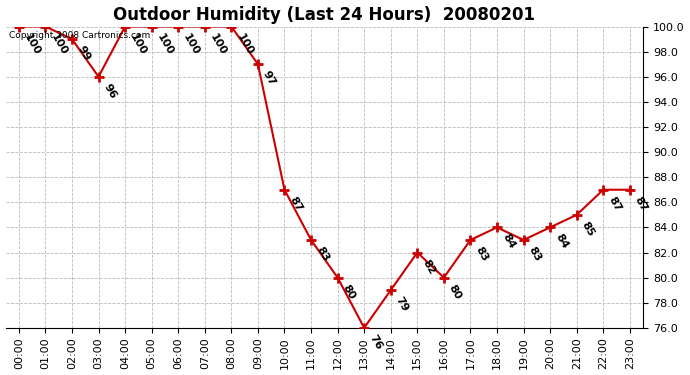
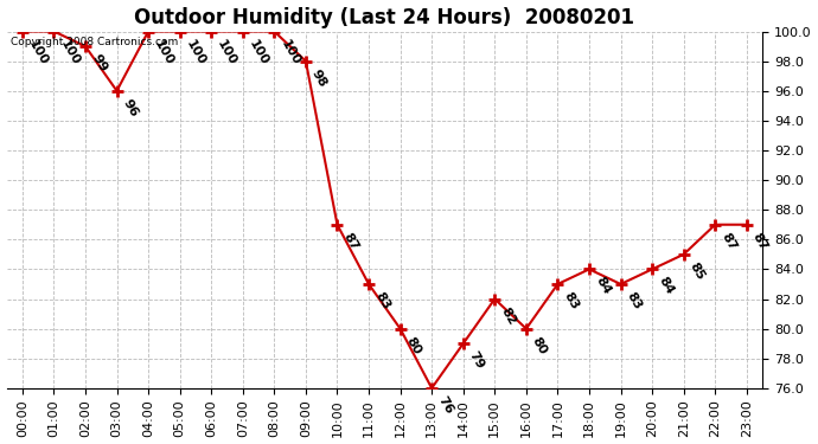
09:00: 97 -> 98
